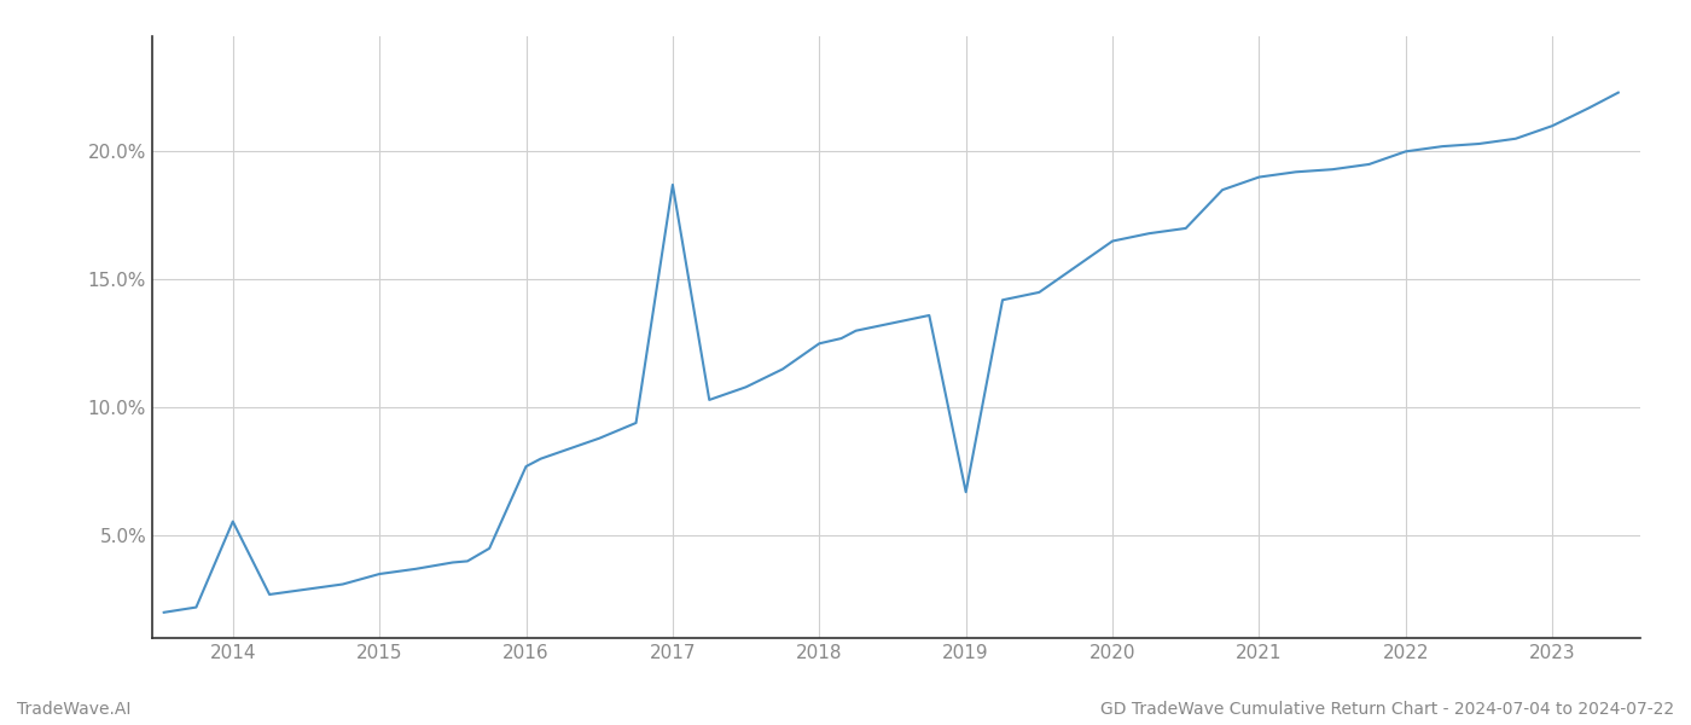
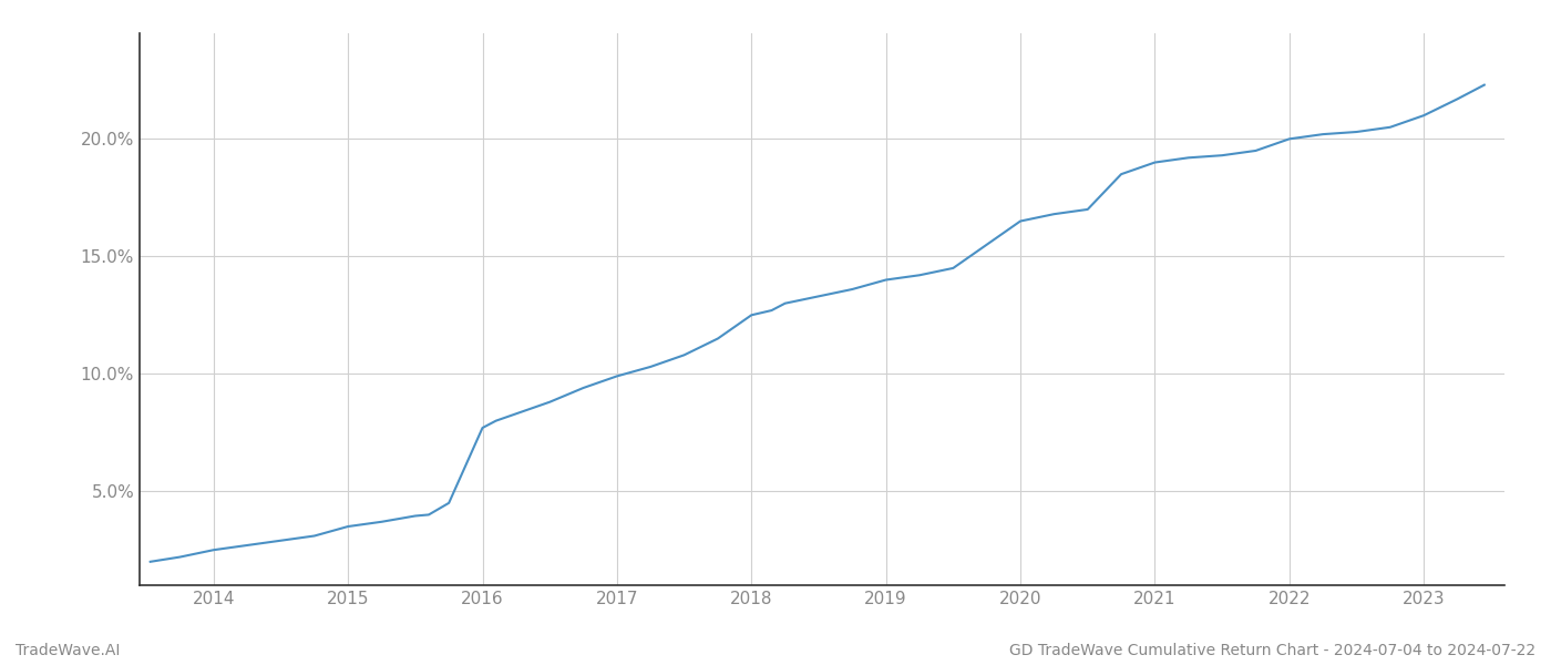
2014: 5.55% -> 2.50%
2017: 18.70% -> 9.90%
2019: 6.70% -> 14.00%
